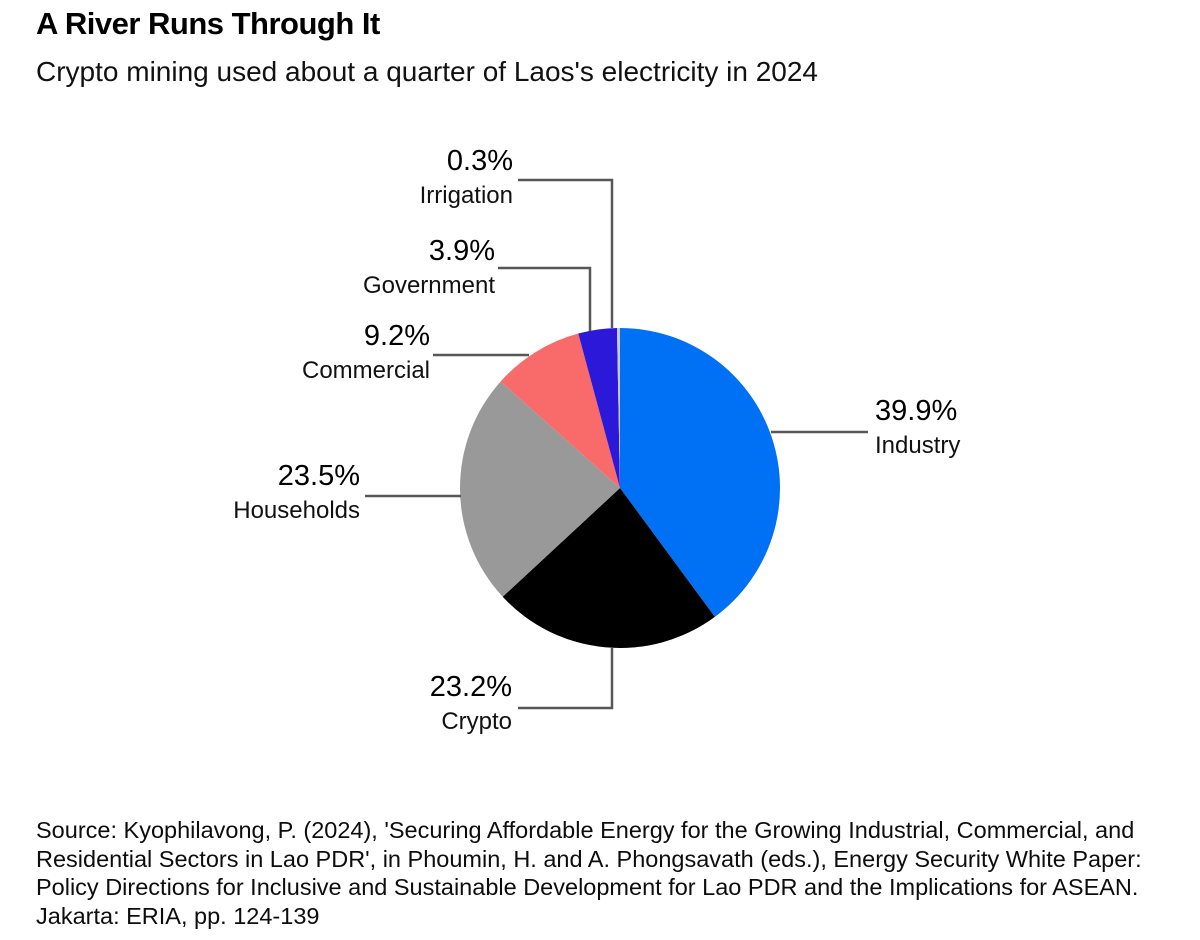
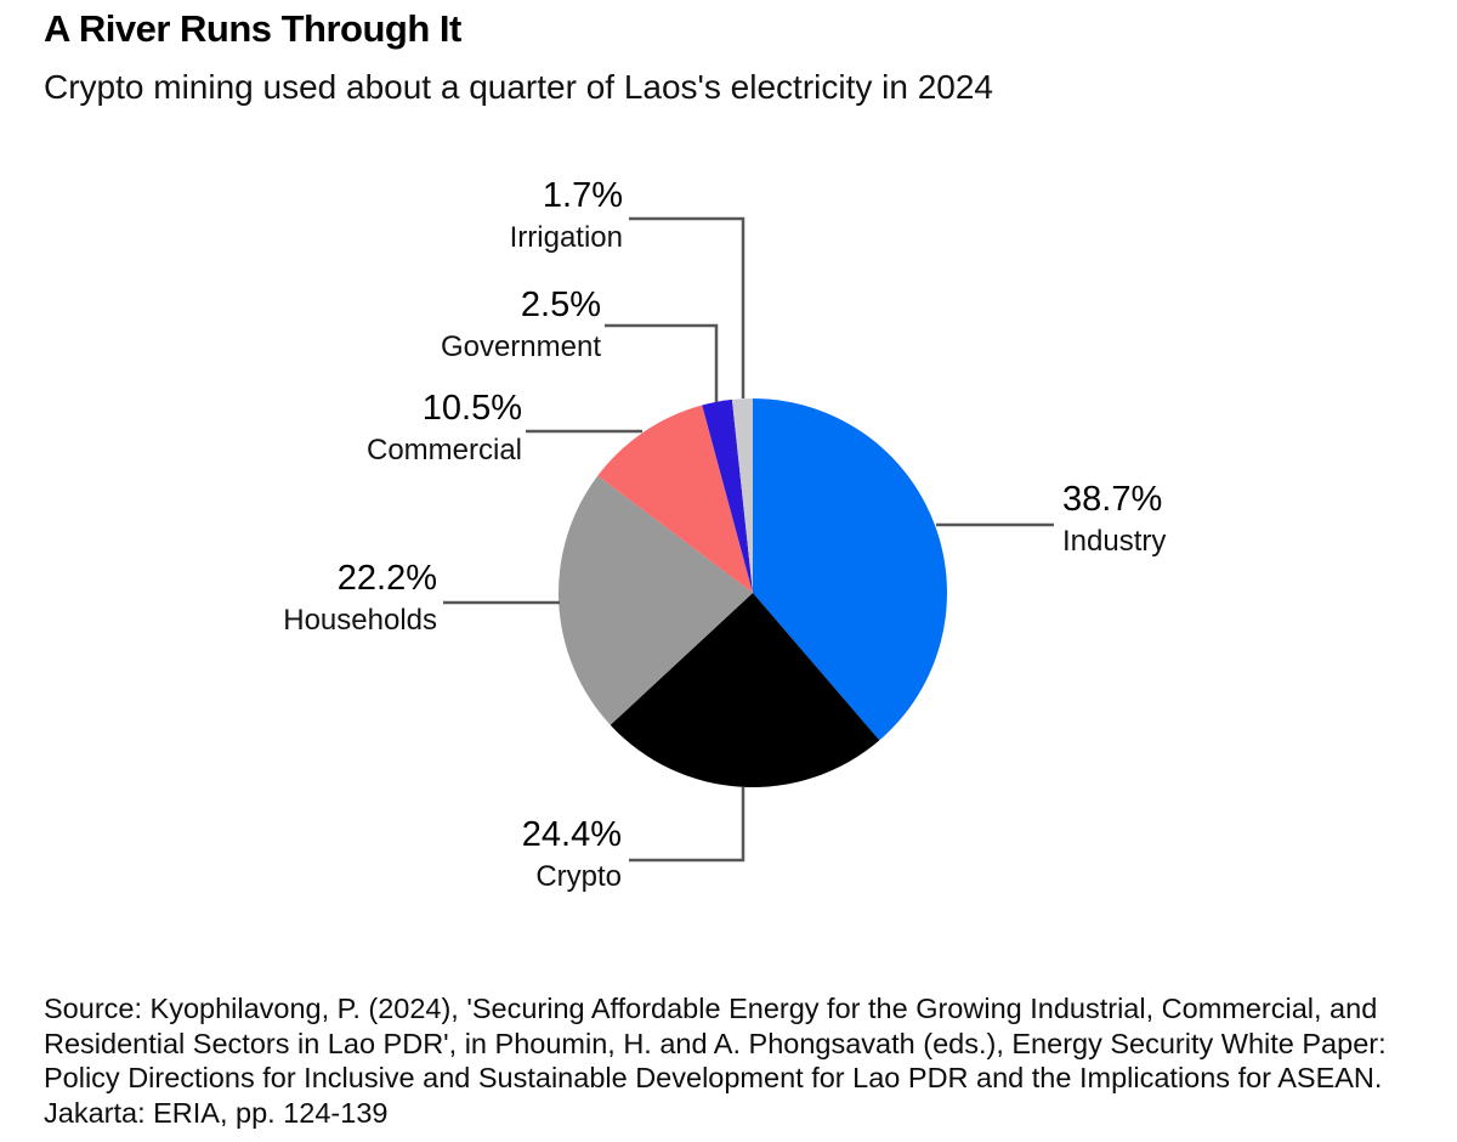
Industry: 39.9% -> 38.7%
Crypto: 23.2% -> 24.4%
Households: 23.5% -> 22.2%
Commercial: 9.2% -> 10.5%
Government: 3.9% -> 2.5%
Irrigation: 0.3% -> 1.7%
